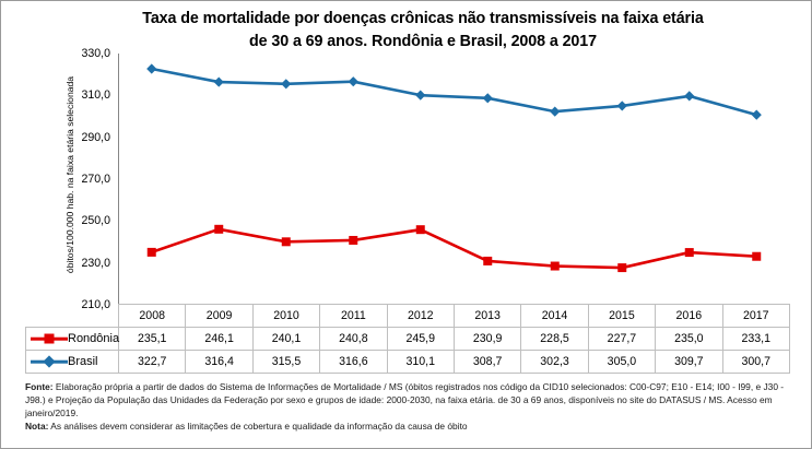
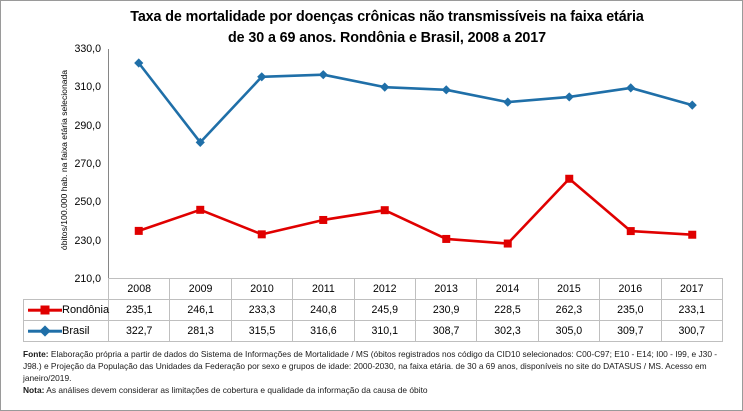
Brasil/2009: 316,4 -> 281,3
Rondônia/2010: 240,1 -> 233,3
Rondônia/2015: 227,7 -> 262,3
